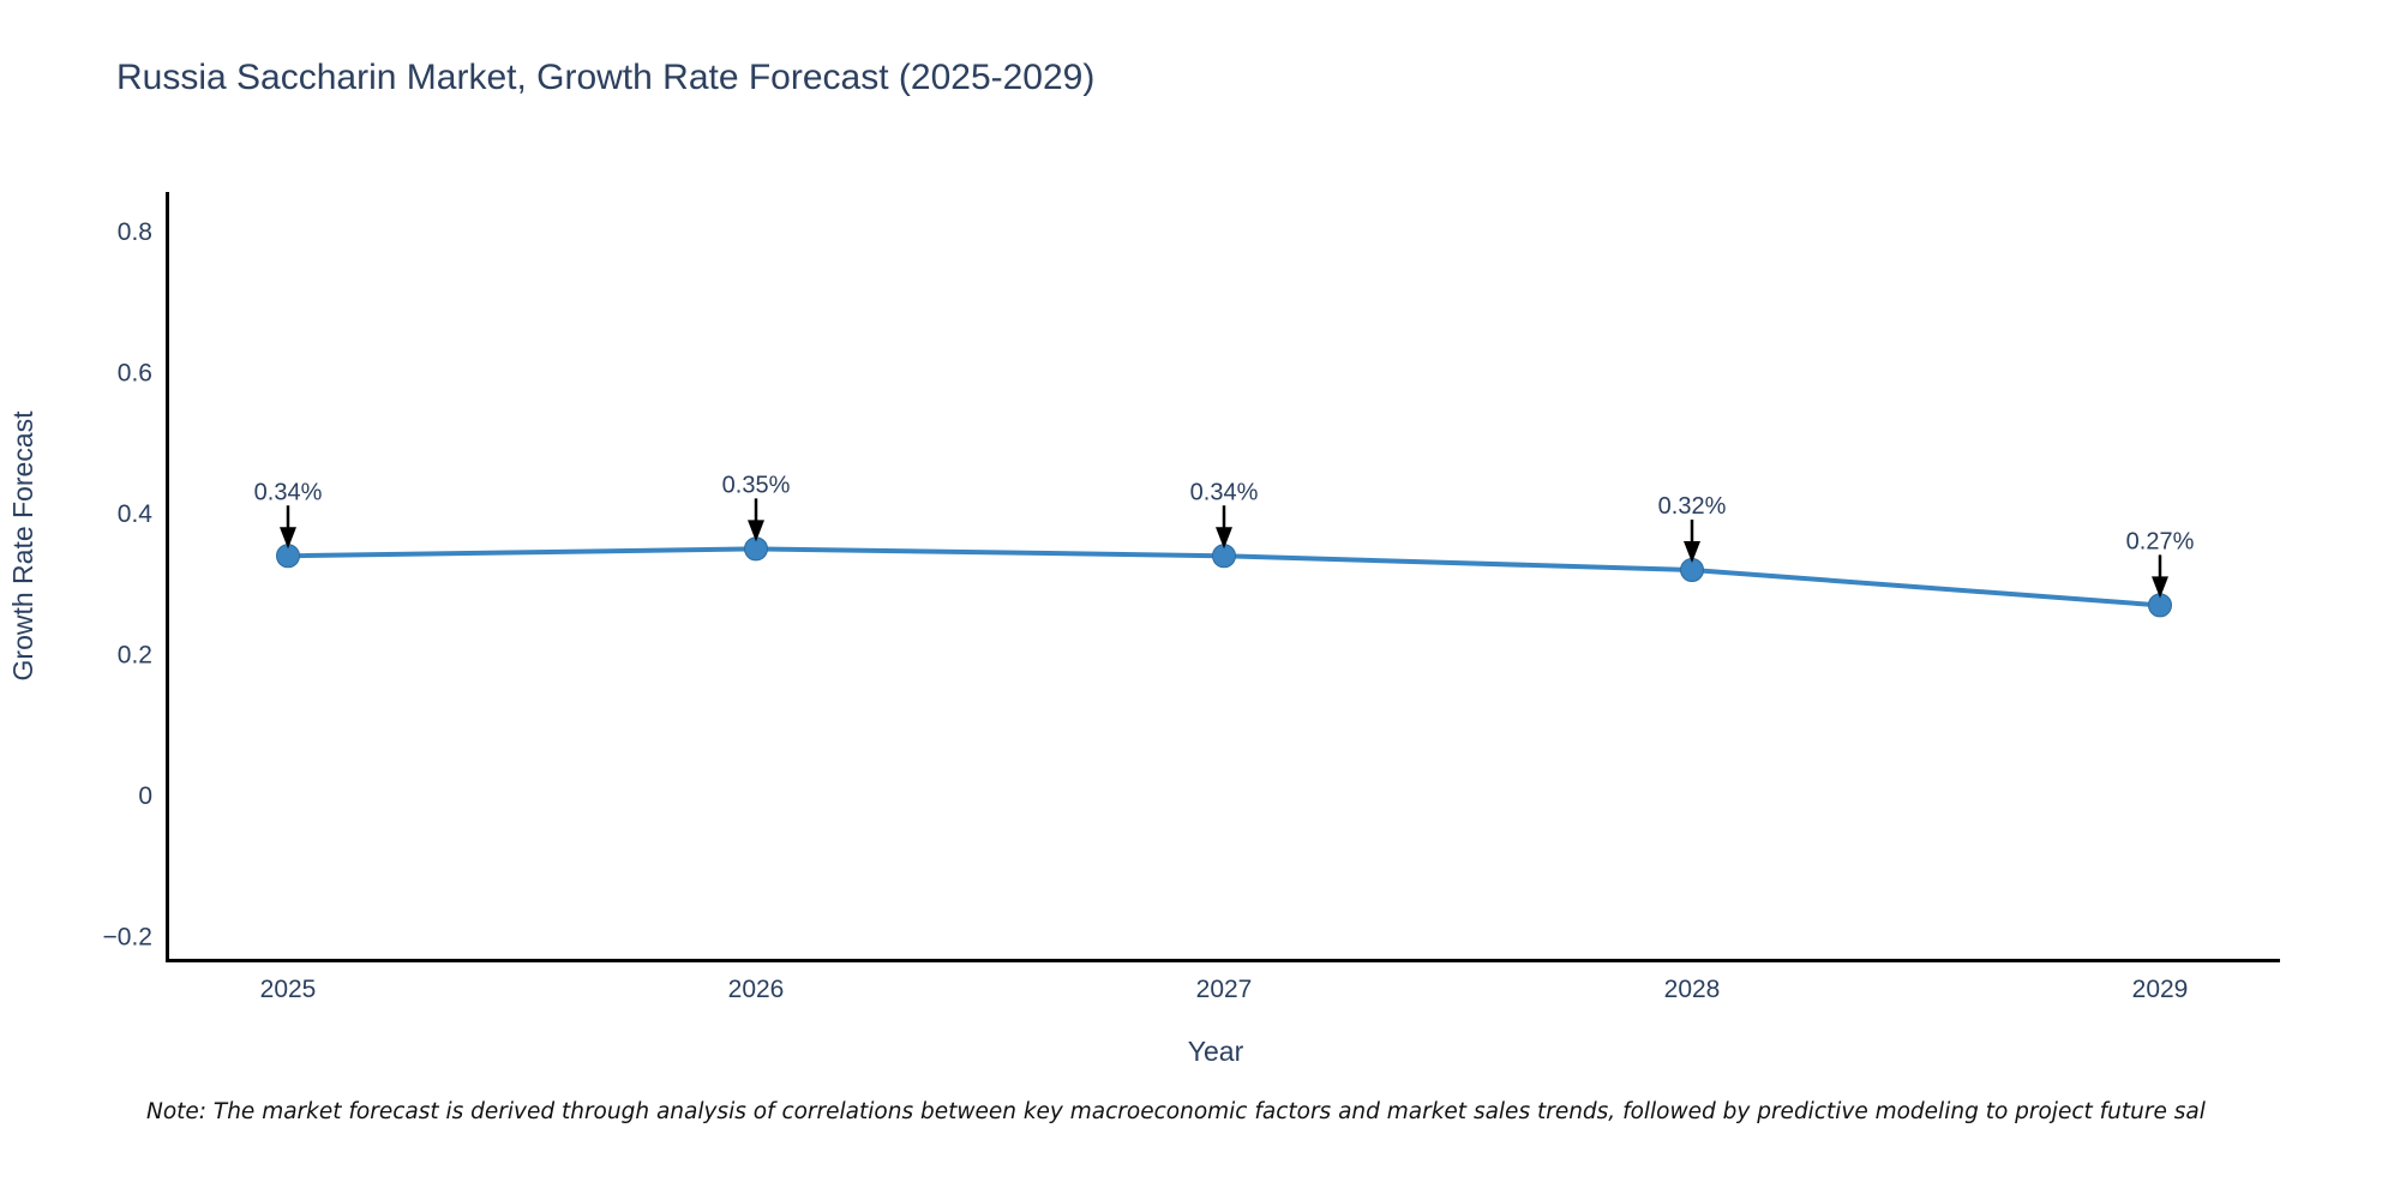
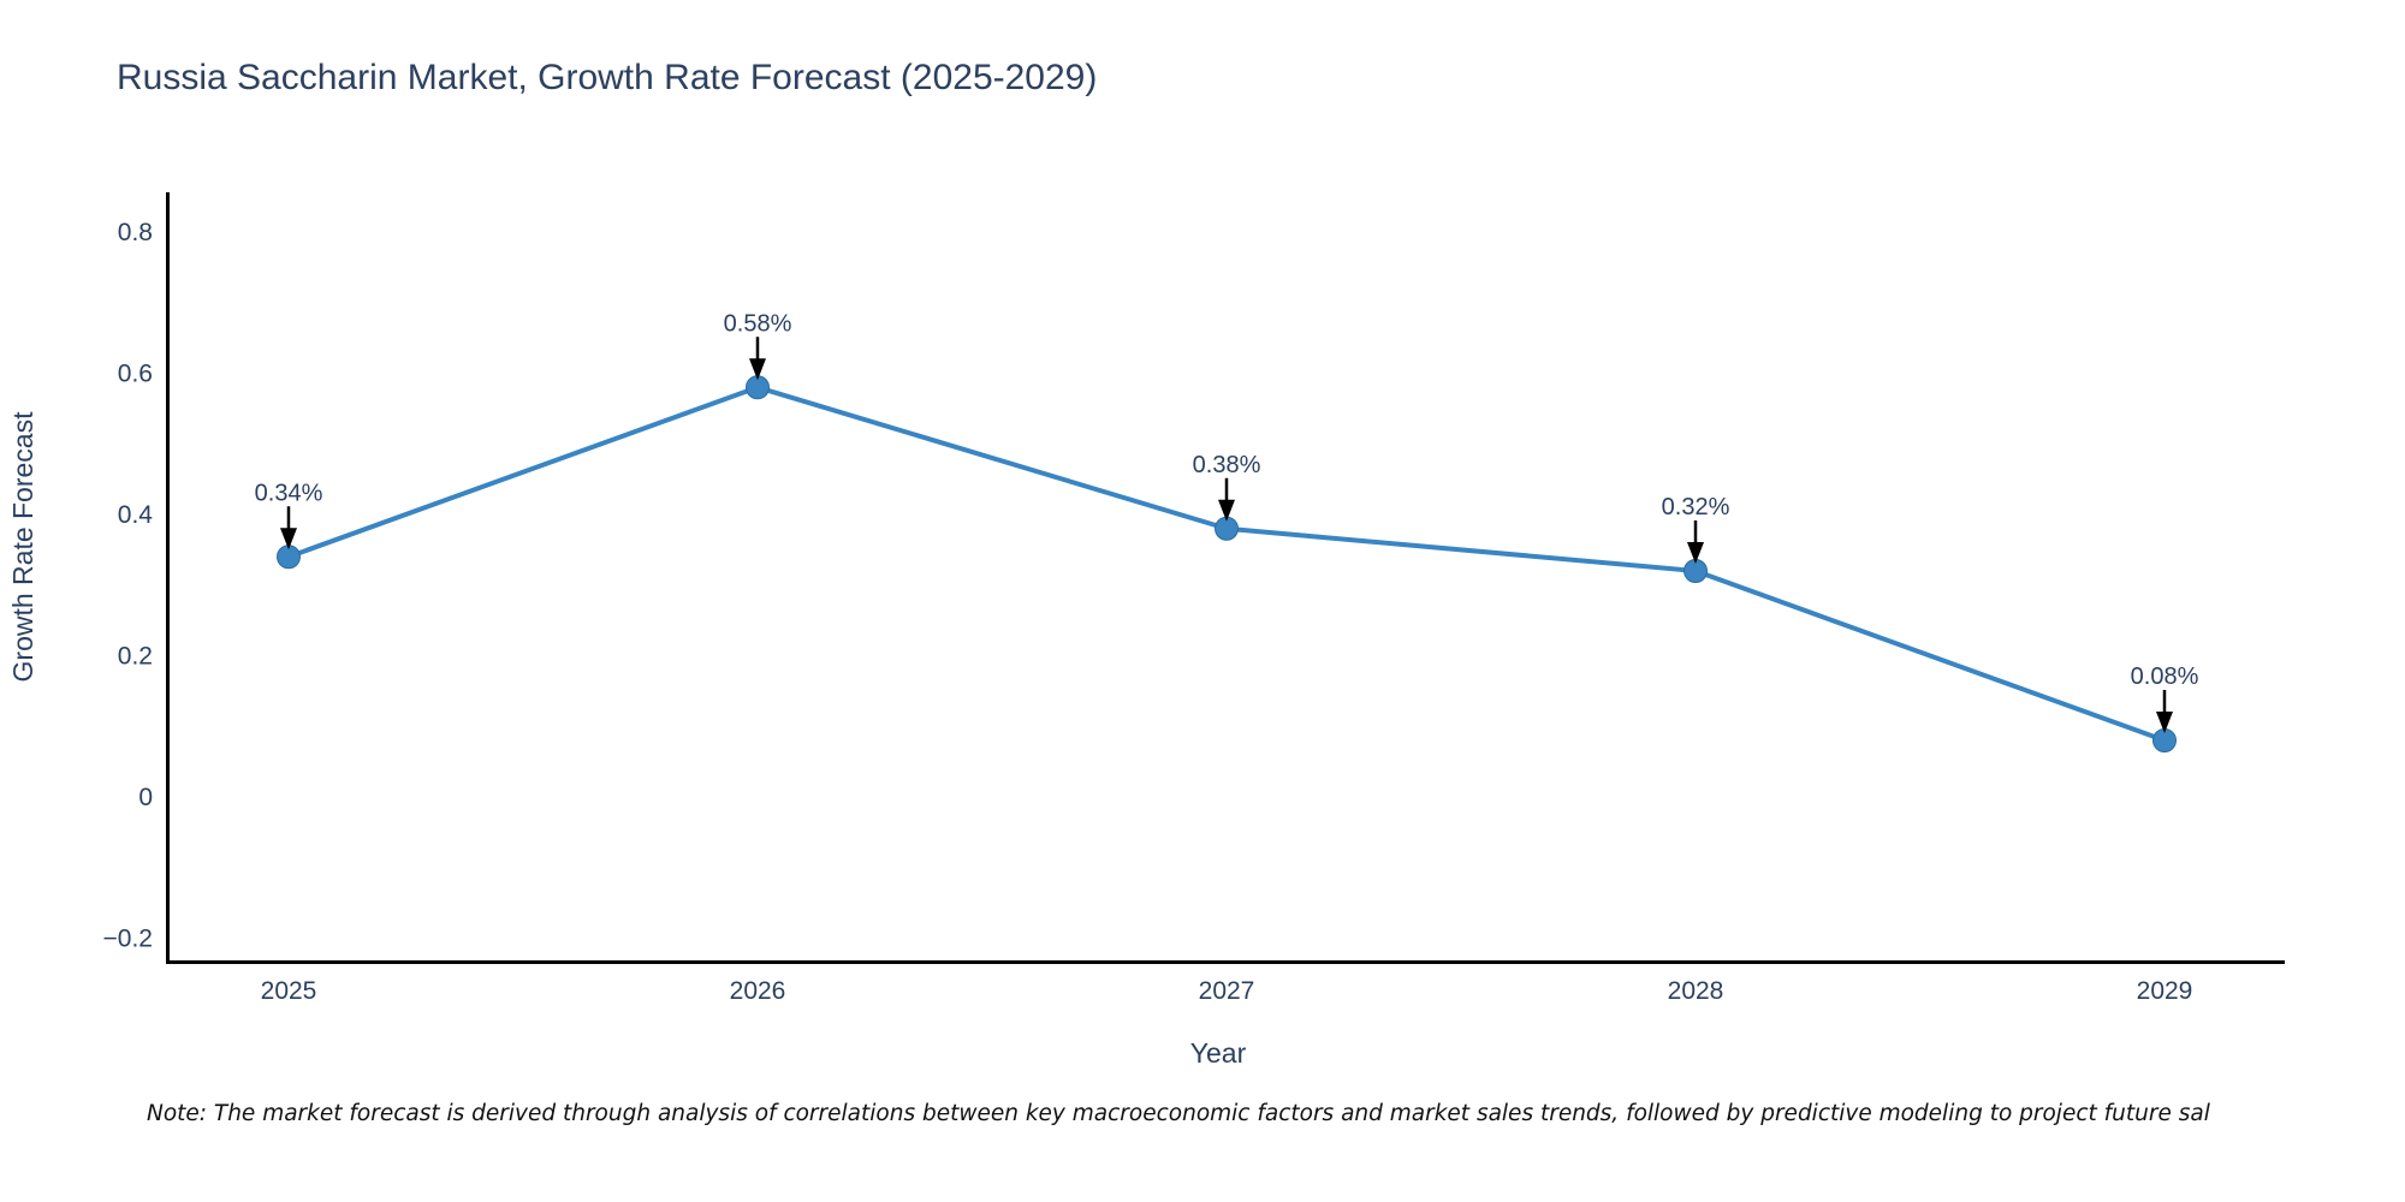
2026: 0.35% -> 0.58%
2027: 0.34% -> 0.38%
2029: 0.27% -> 0.08%
